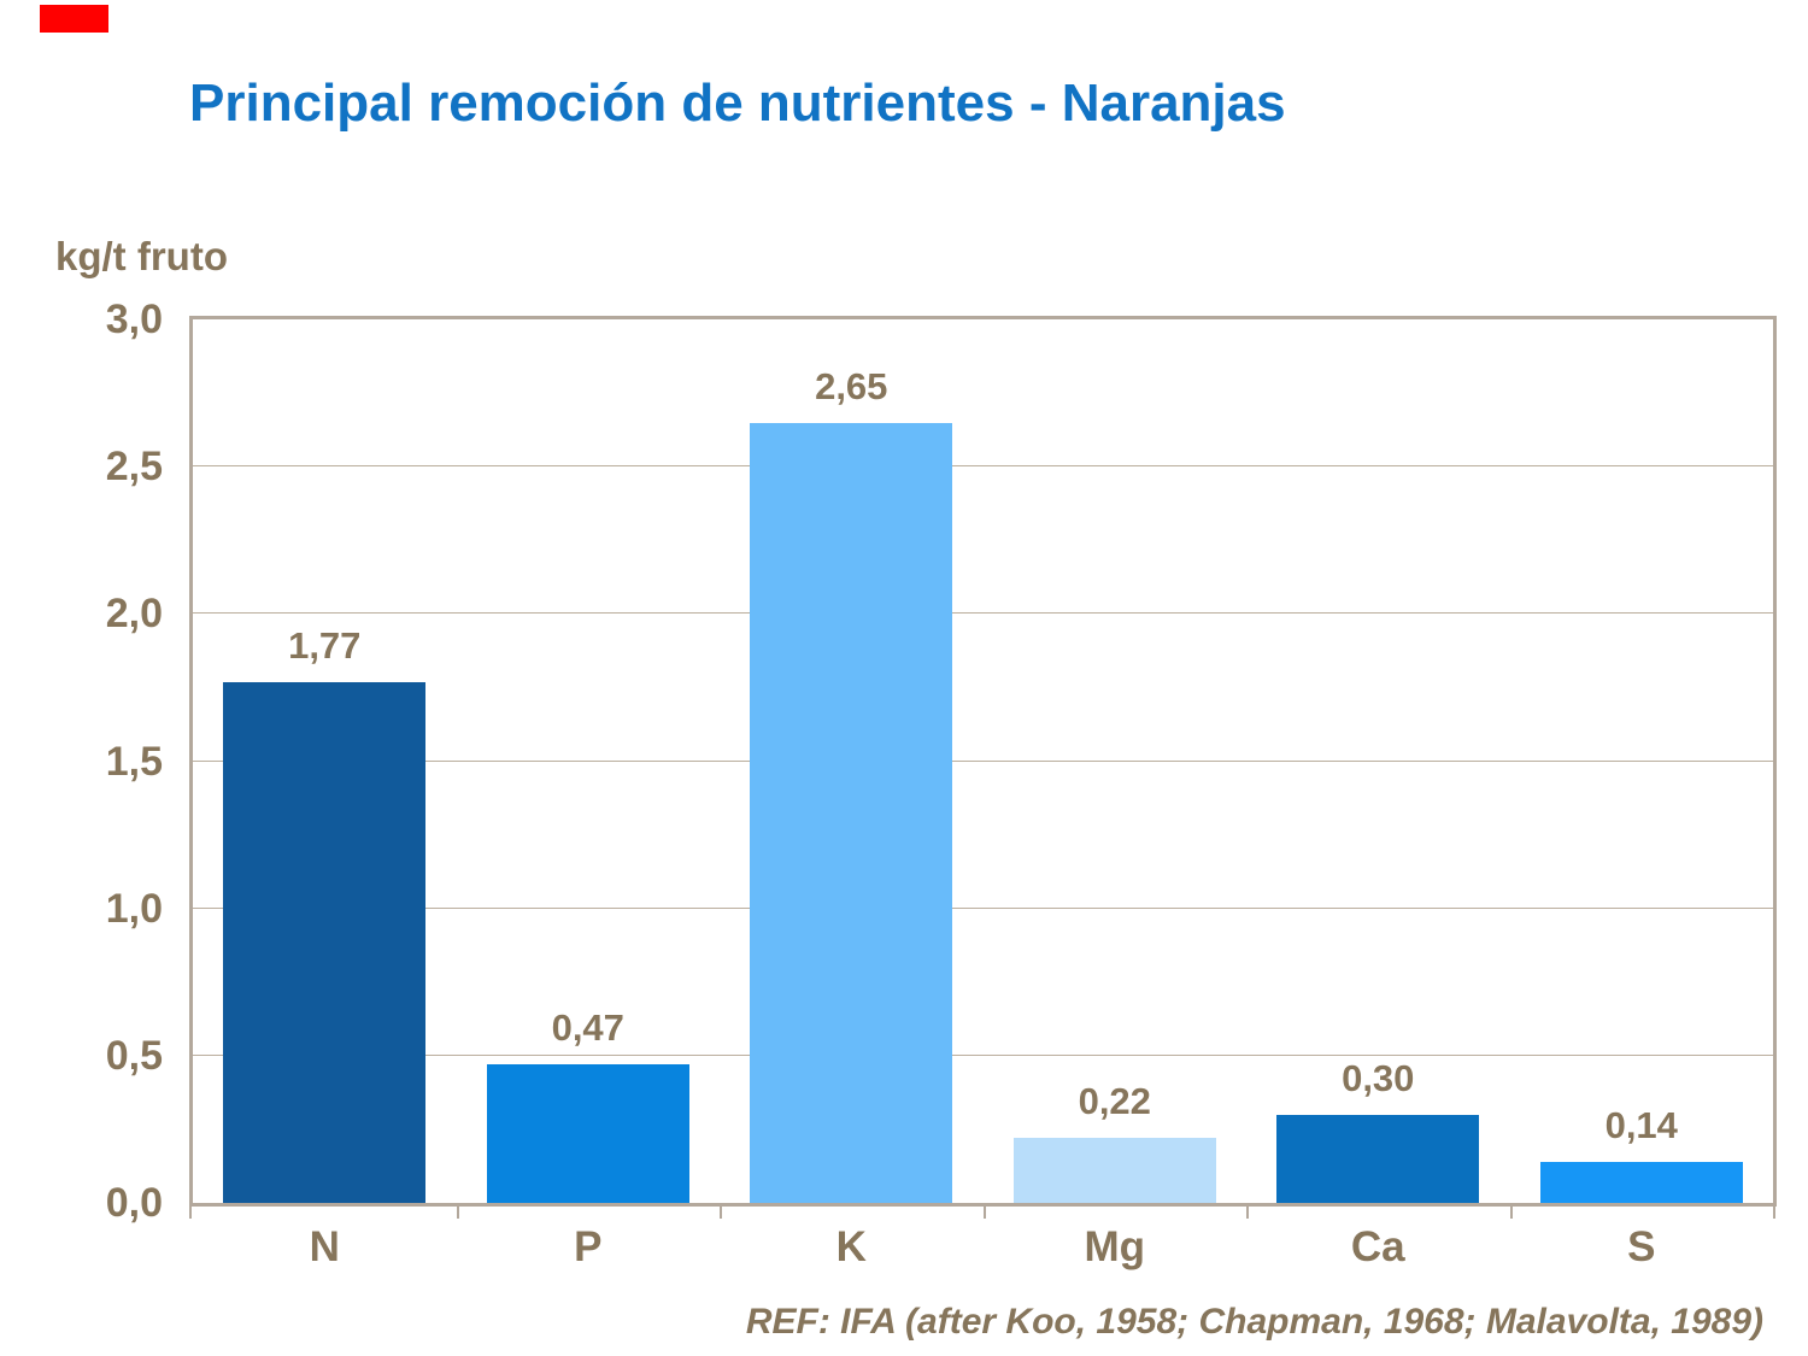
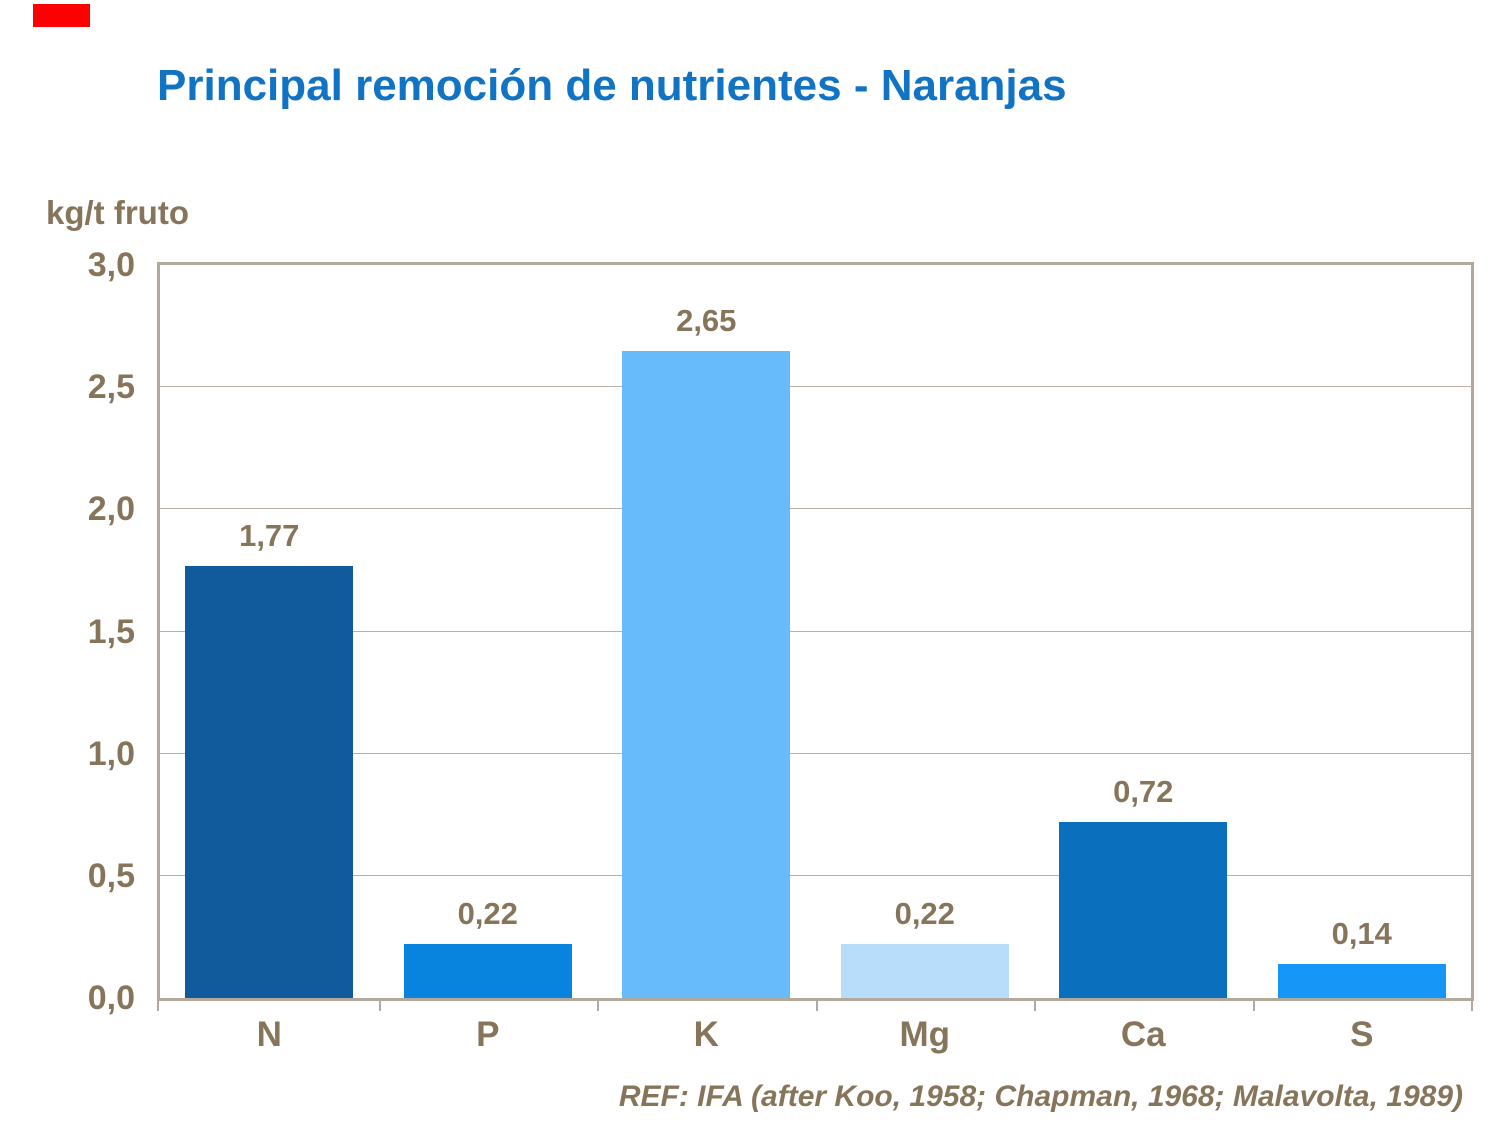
P: 0,47 -> 0,22
Ca: 0,30 -> 0,72
